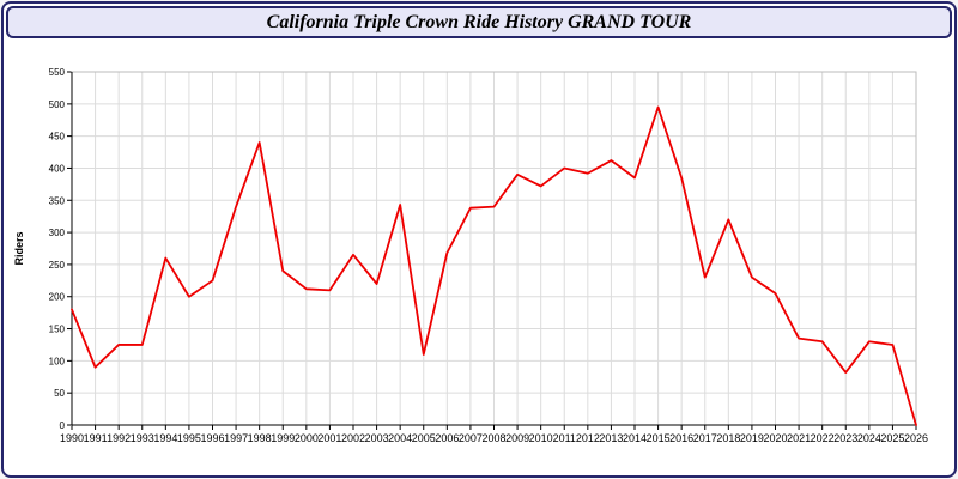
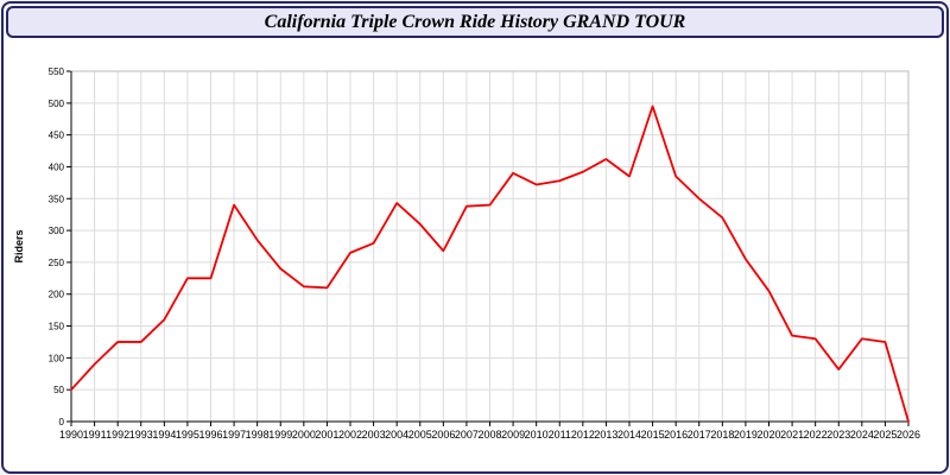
1990: 180 -> 50
1994: 260 -> 160
1995: 200 -> 220
1998: 440 -> 280
2003: 220 -> 280
2005: 110 -> 310
2011: 400 -> 380
2017: 230 -> 350
2019: 230 -> 260
